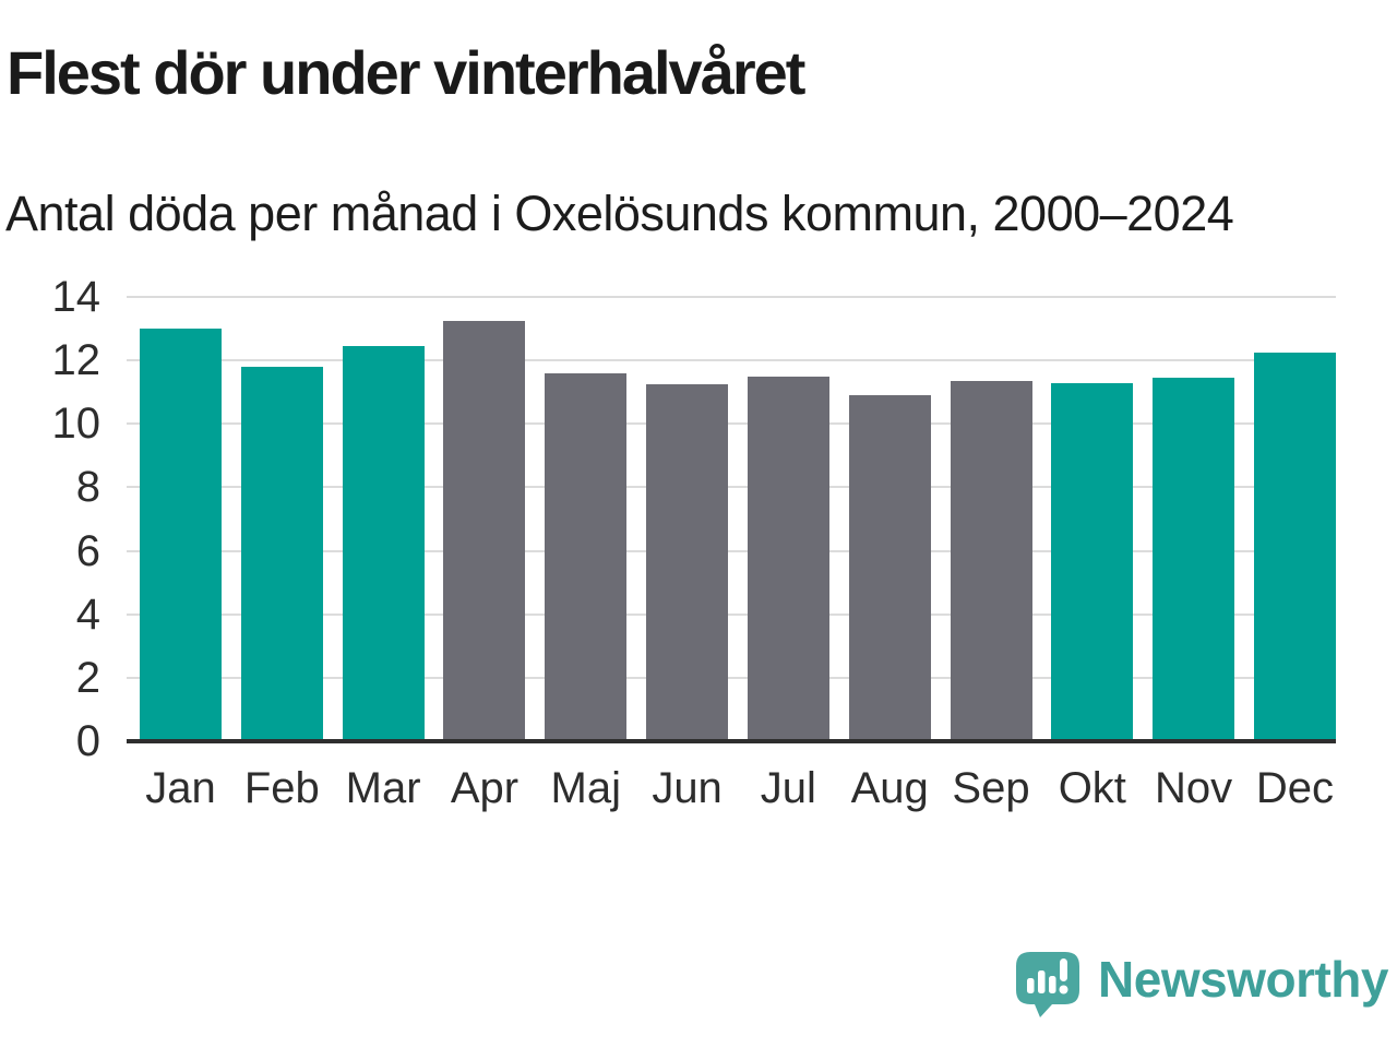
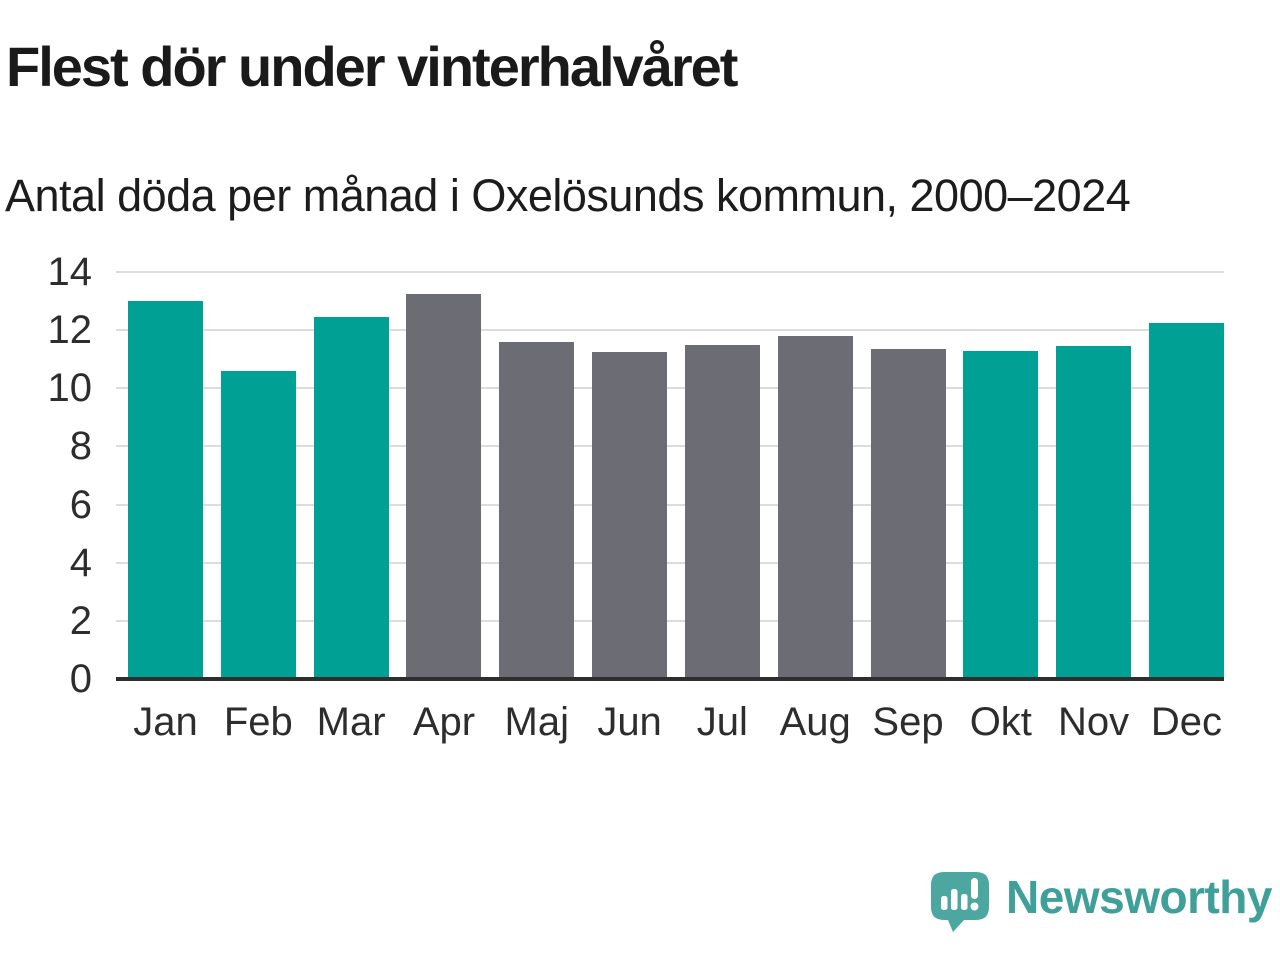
Feb: 11.8 -> 10.6
Aug: 10.9 -> 11.8
